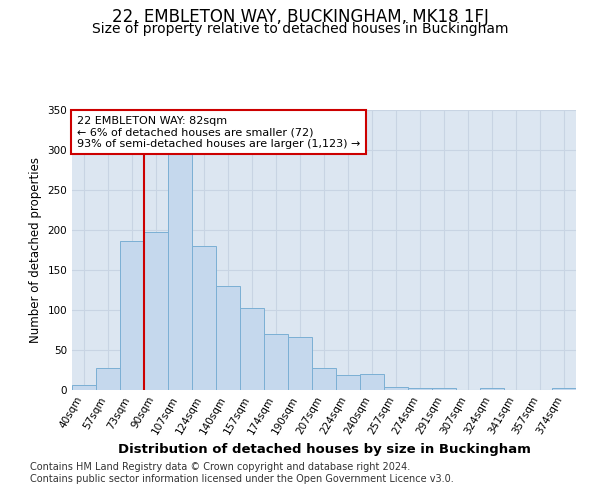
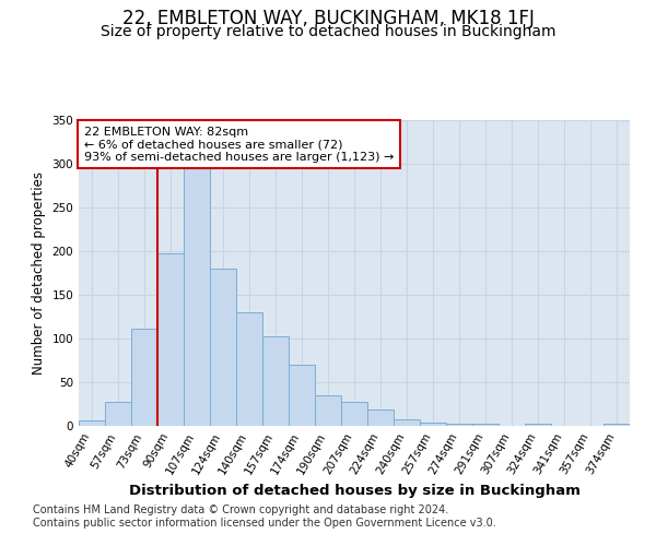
73sqm: 186 -> 111
190sqm: 66 -> 35
240sqm: 20 -> 8
